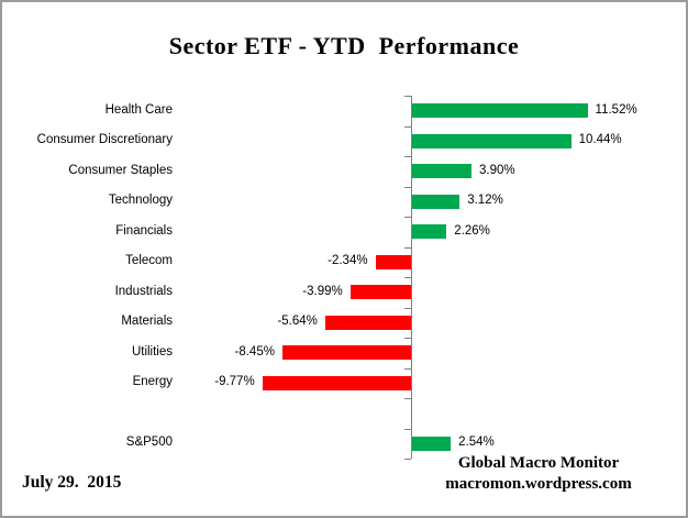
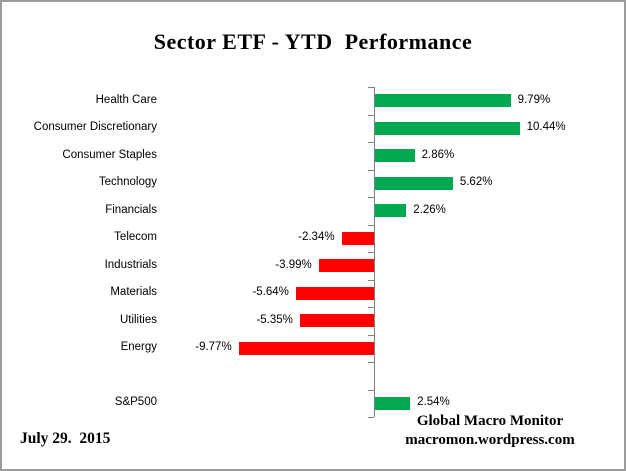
Health Care: 11.52% -> 9.79%
Consumer Staples: 3.90% -> 2.86%
Technology: 3.12% -> 5.62%
Utilities: -8.45% -> -5.35%
